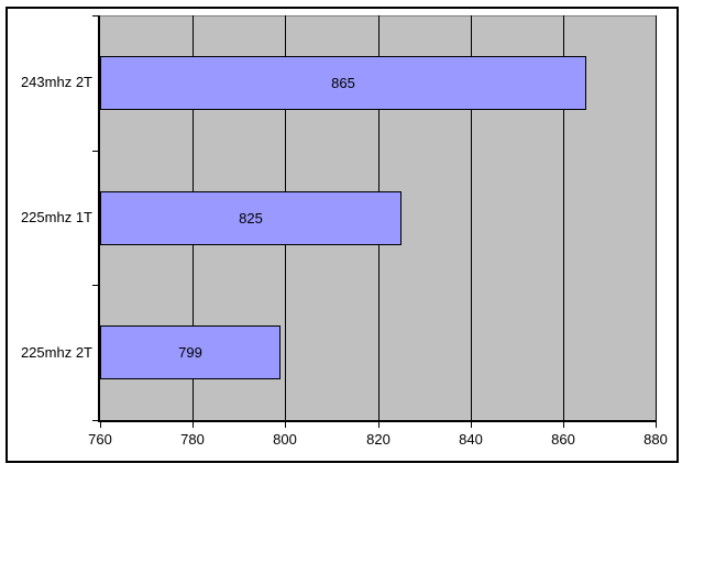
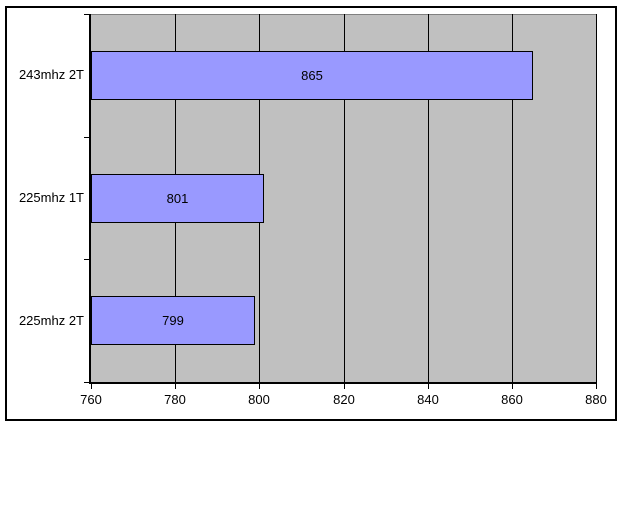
225mhz 1T: 825 -> 801
